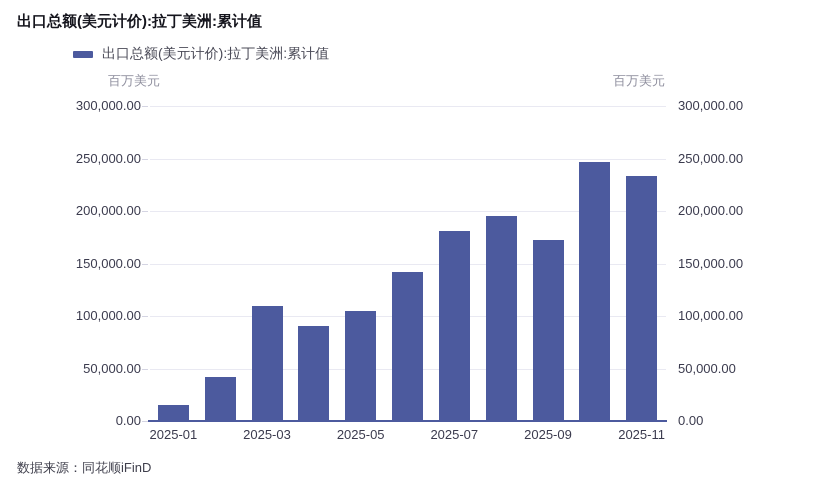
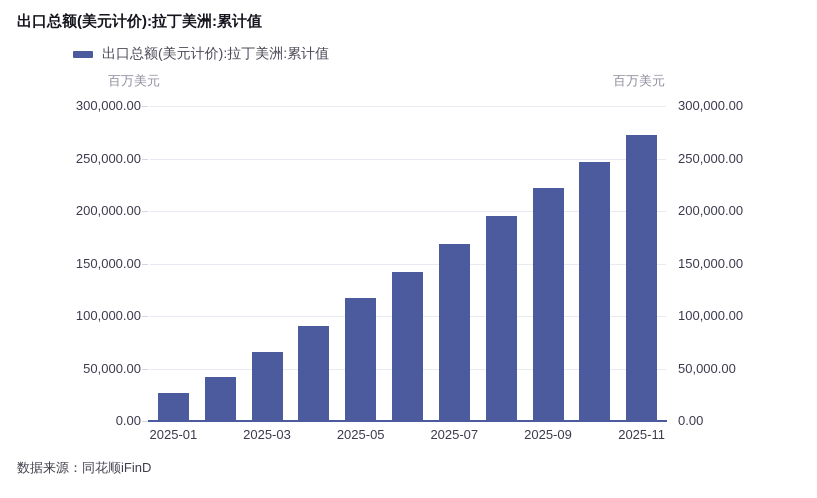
2025-01: 15000 -> 26000
2025-03: 110000 -> 66000
2025-05: 105000 -> 117000
2025-07: 181000 -> 169000
2025-09: 172000 -> 222000
2025-11: 233000 -> 273000
